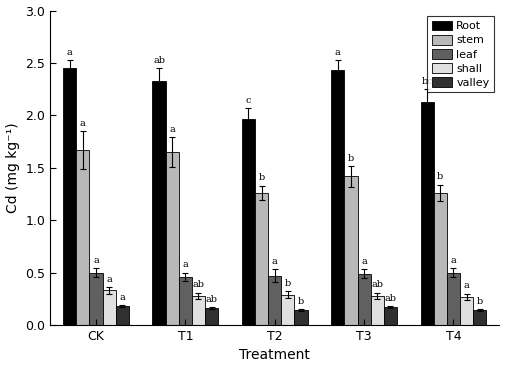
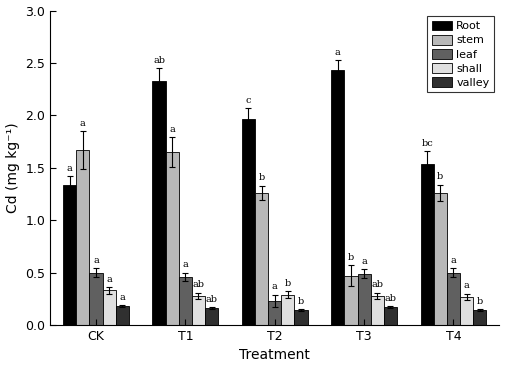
Root/CK: 2.45 -> 1.34
leaf/T2: 0.47 -> 0.23
stem/T3: 1.42 -> 0.47
Root/T4: 2.13 -> 1.54
